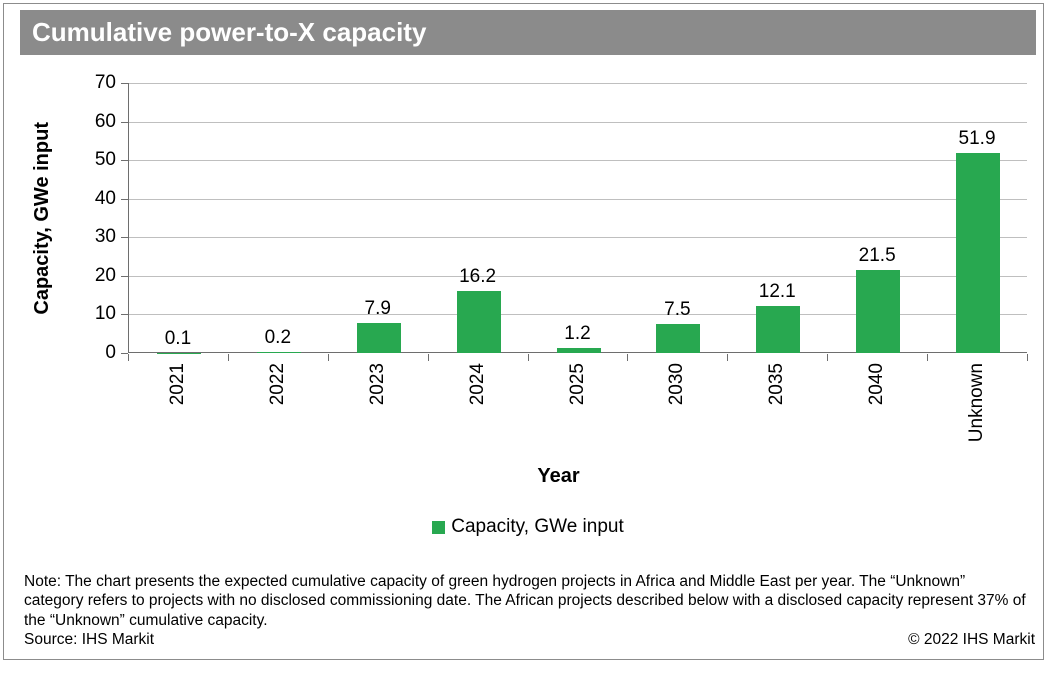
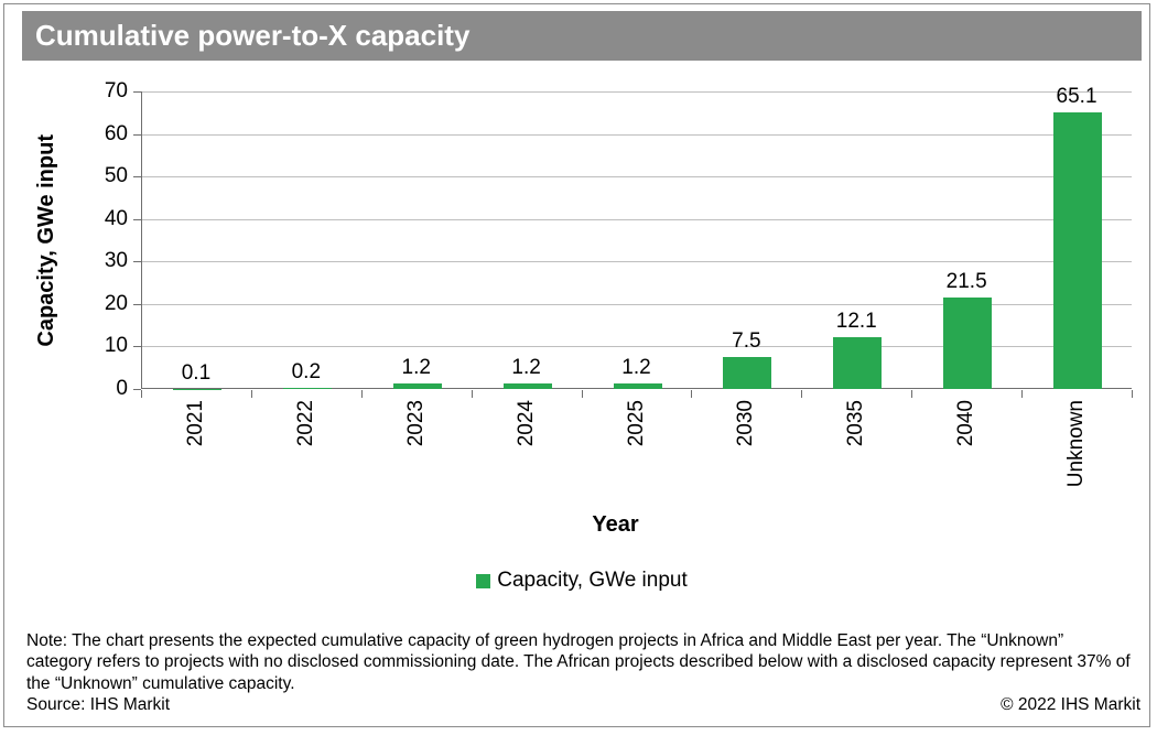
2023: 7.9 -> 1.2
2024: 16.2 -> 1.2
Unknown: 51.9 -> 65.1
